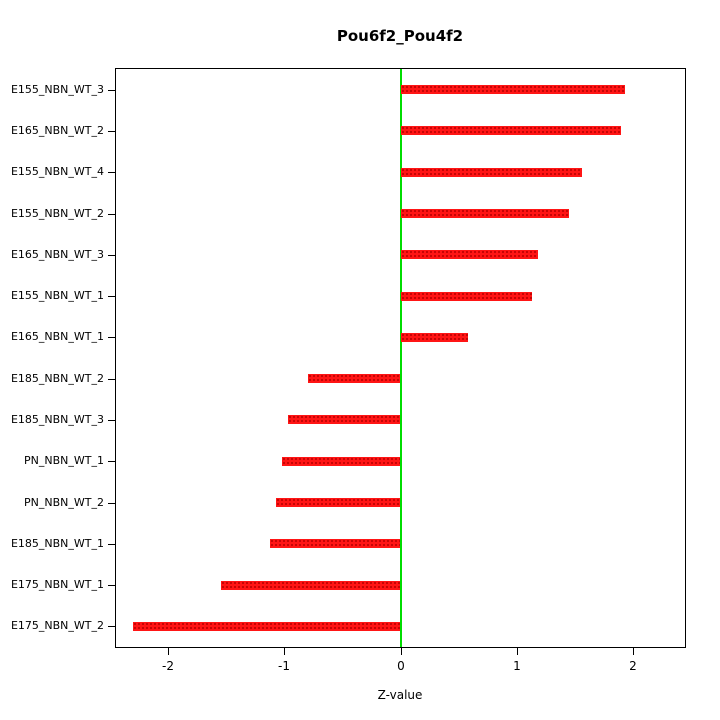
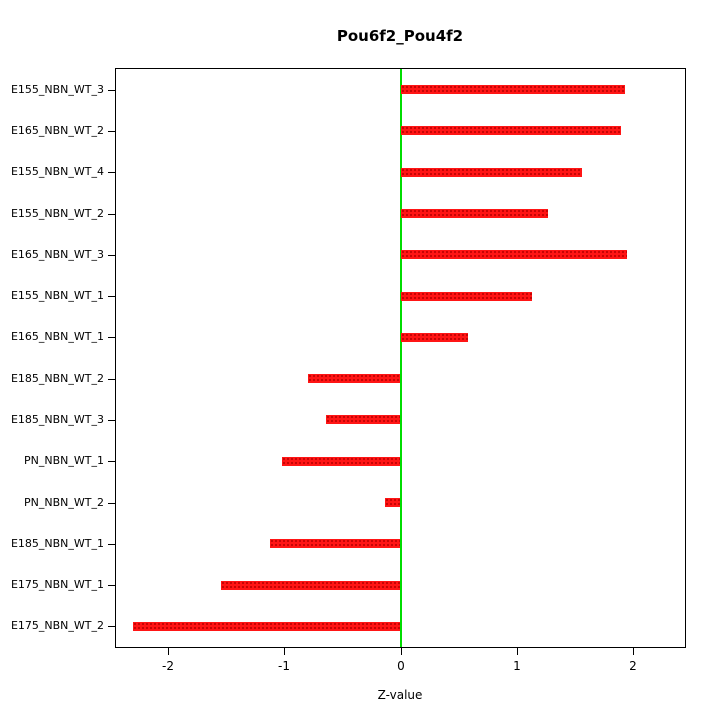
E155_NBN_WT_2: 1.45 -> 1.27
E165_NBN_WT_3: 1.18 -> 1.95
E185_NBN_WT_3: -0.97 -> -0.64
PN_NBN_WT_2: -1.07 -> -0.13
